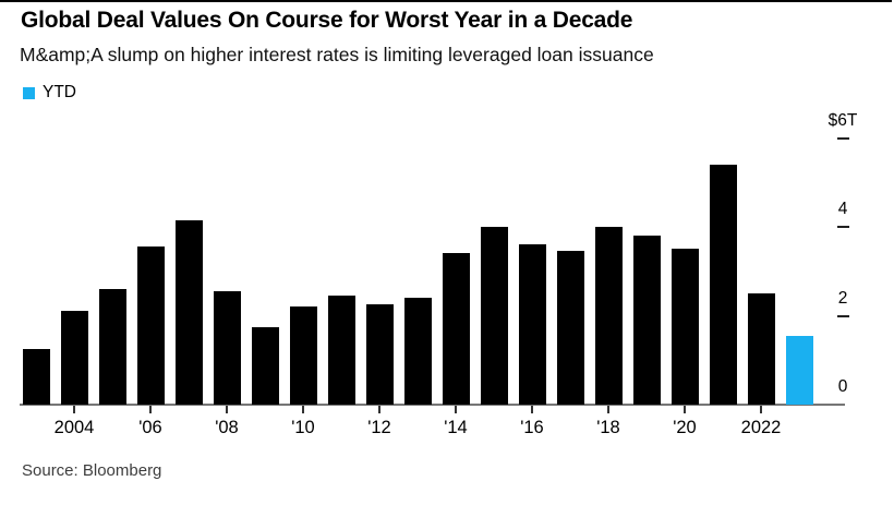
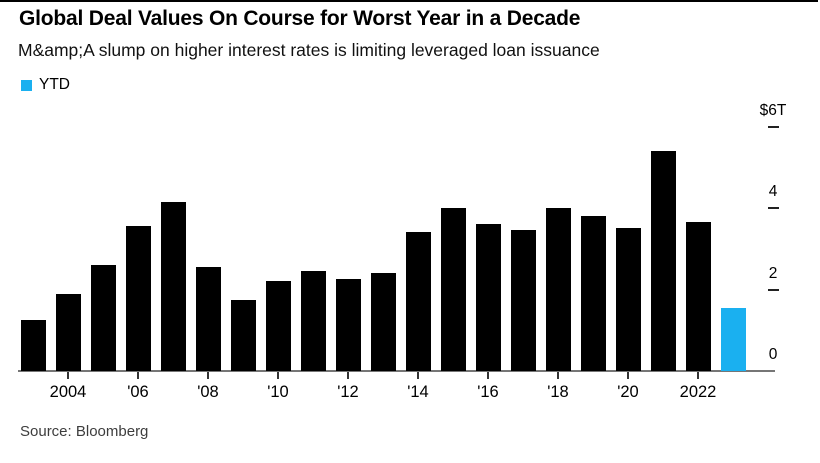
2004: 2.1 -> 1.9
2022: 2.5 -> 3.6
